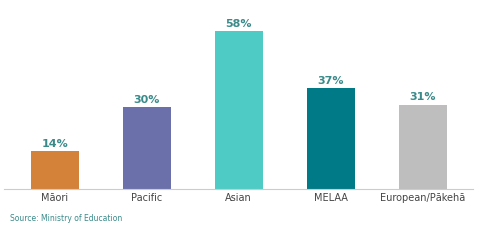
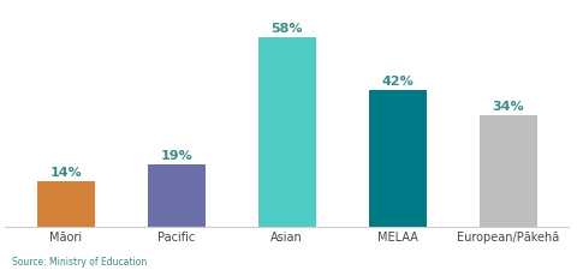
Pacific: 30% -> 19%
MELAA: 37% -> 42%
European/Pākehā: 31% -> 34%
